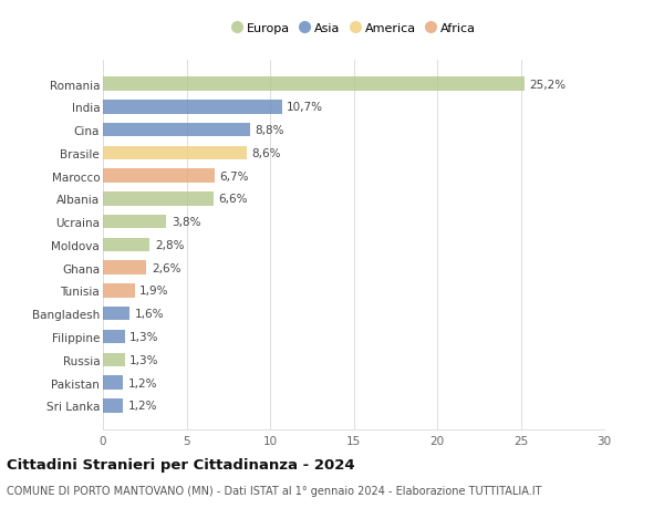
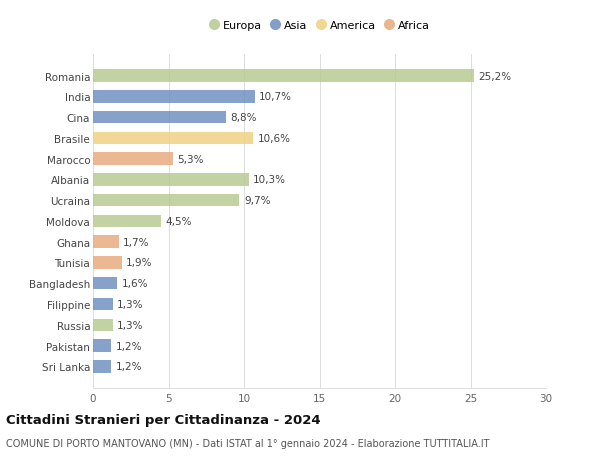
Brasile: 8,6% -> 10,6%
Marocco: 6,7% -> 5,3%
Albania: 6,6% -> 10,3%
Ucraina: 3,8% -> 9,7%
Moldova: 2,8% -> 4,5%
Ghana: 2,6% -> 1,7%
